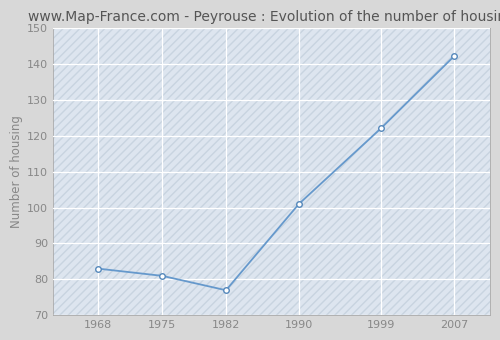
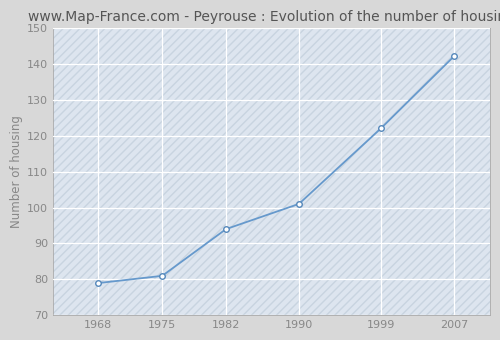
1968: 83 -> 79
1982: 77 -> 94
